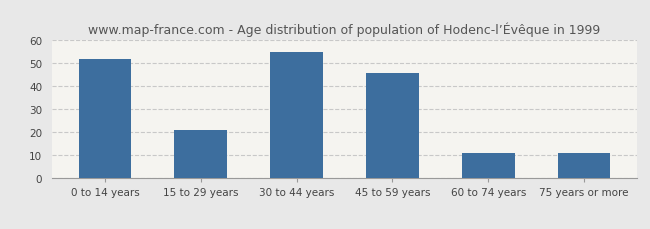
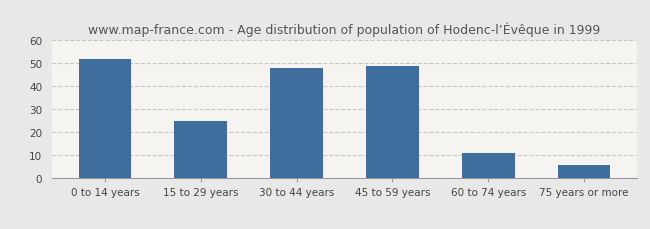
15 to 29 years: 21 -> 25
30 to 44 years: 55 -> 48
45 to 59 years: 46 -> 49
75 years or more: 11 -> 6
